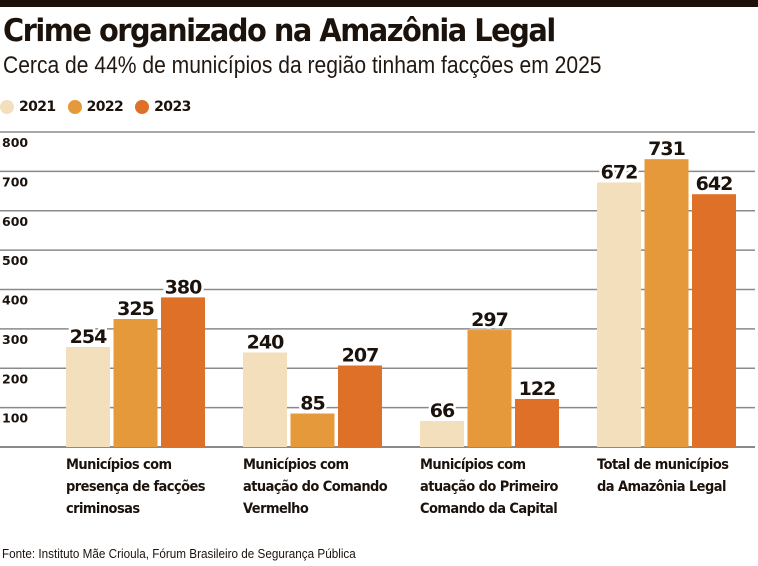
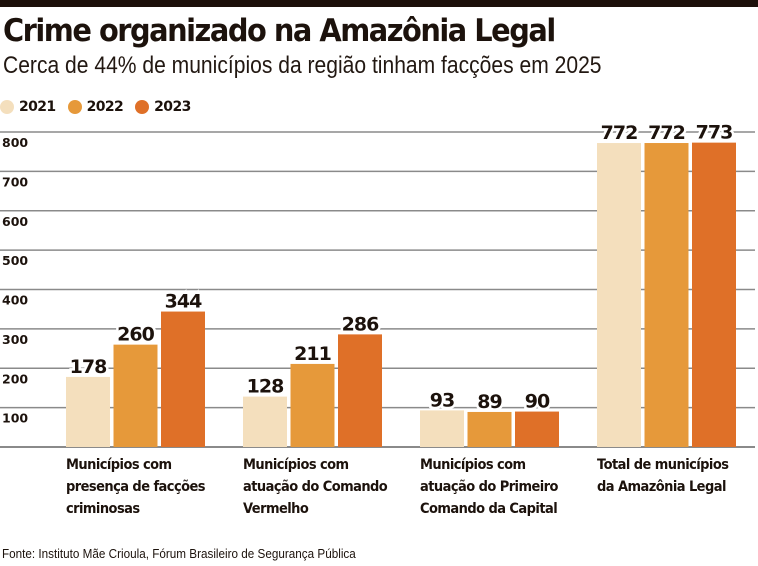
2021/Municípios com presença de facções criminosas: 254 -> 178
2022/Municípios com presença de facções criminosas: 325 -> 260
2023/Municípios com presença de facções criminosas: 380 -> 344
2021/Municípios com atuação do Comando Vermelho: 240 -> 128
2022/Municípios com atuação do Comando Vermelho: 85 -> 211
2023/Municípios com atuação do Comando Vermelho: 207 -> 286
2021/Municípios com atuação do Primeiro Comando da Capital: 66 -> 93
2022/Municípios com atuação do Primeiro Comando da Capital: 297 -> 89
2023/Municípios com atuação do Primeiro Comando da Capital: 122 -> 90
2021/Total de municípios da Amazônia Legal: 672 -> 772
2022/Total de municípios da Amazônia Legal: 731 -> 772
2023/Total de municípios da Amazônia Legal: 642 -> 773
